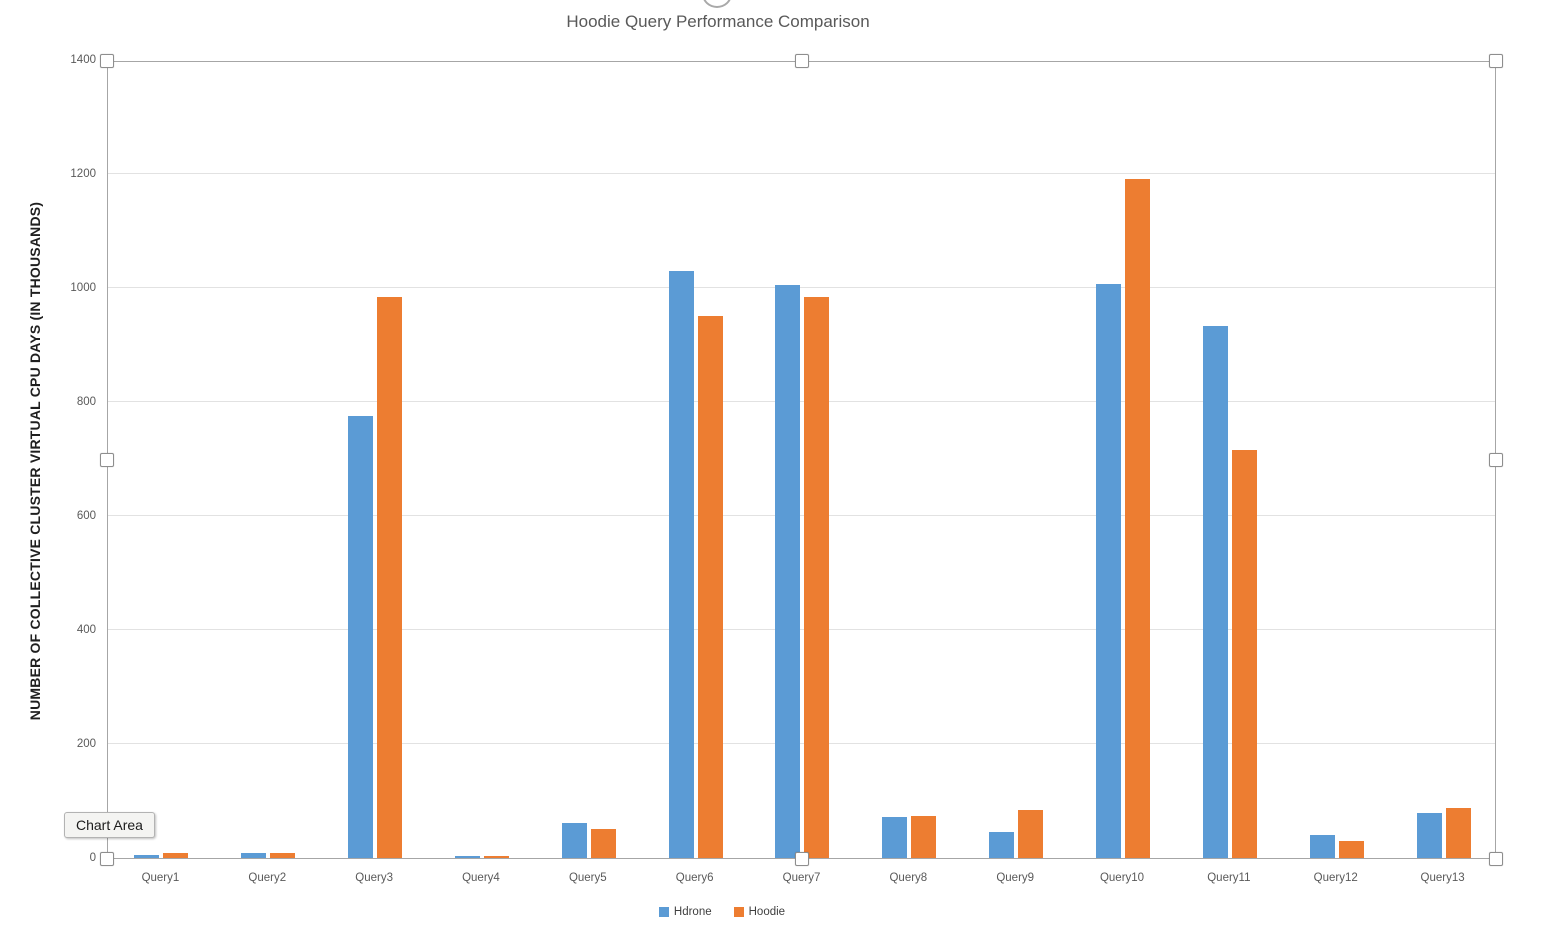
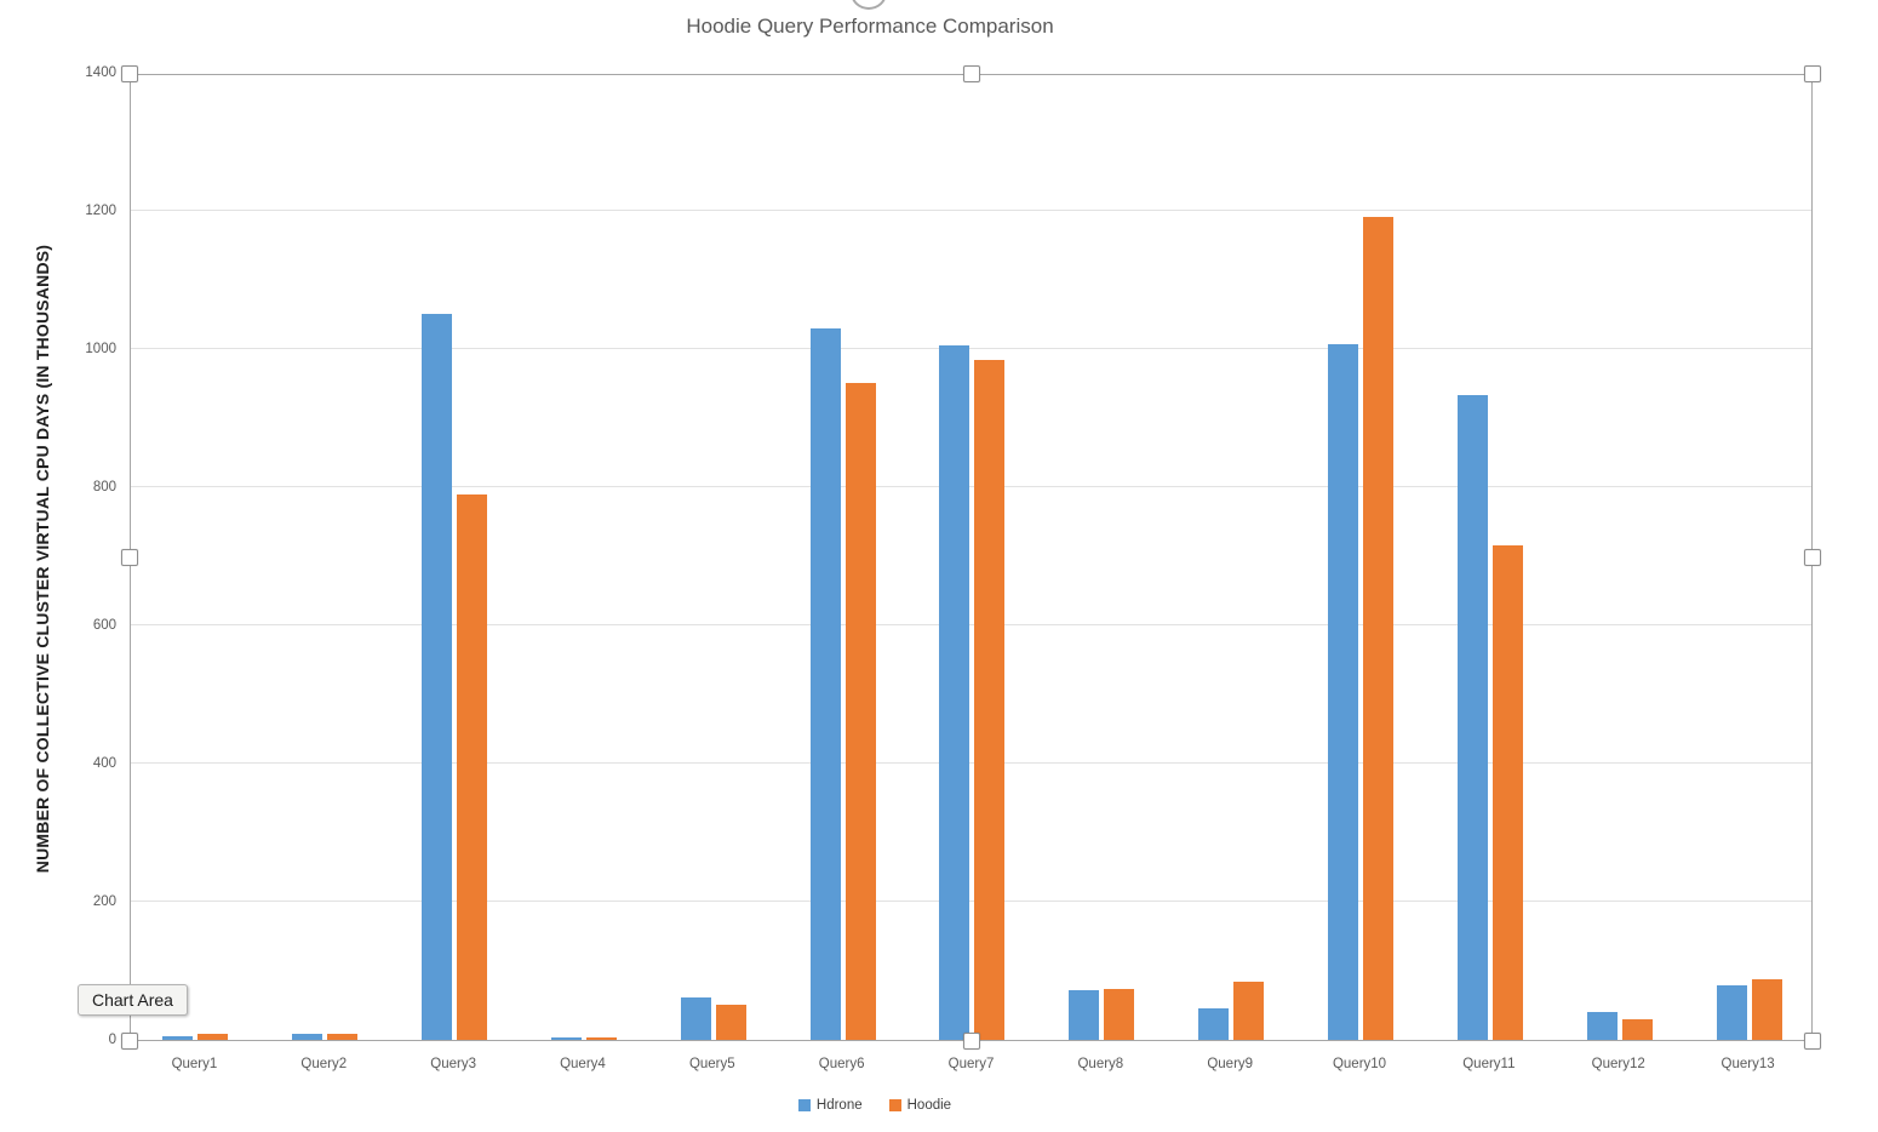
Hdrone/Query3: 780 -> 1050
Hoodie/Query3: 980 -> 790
